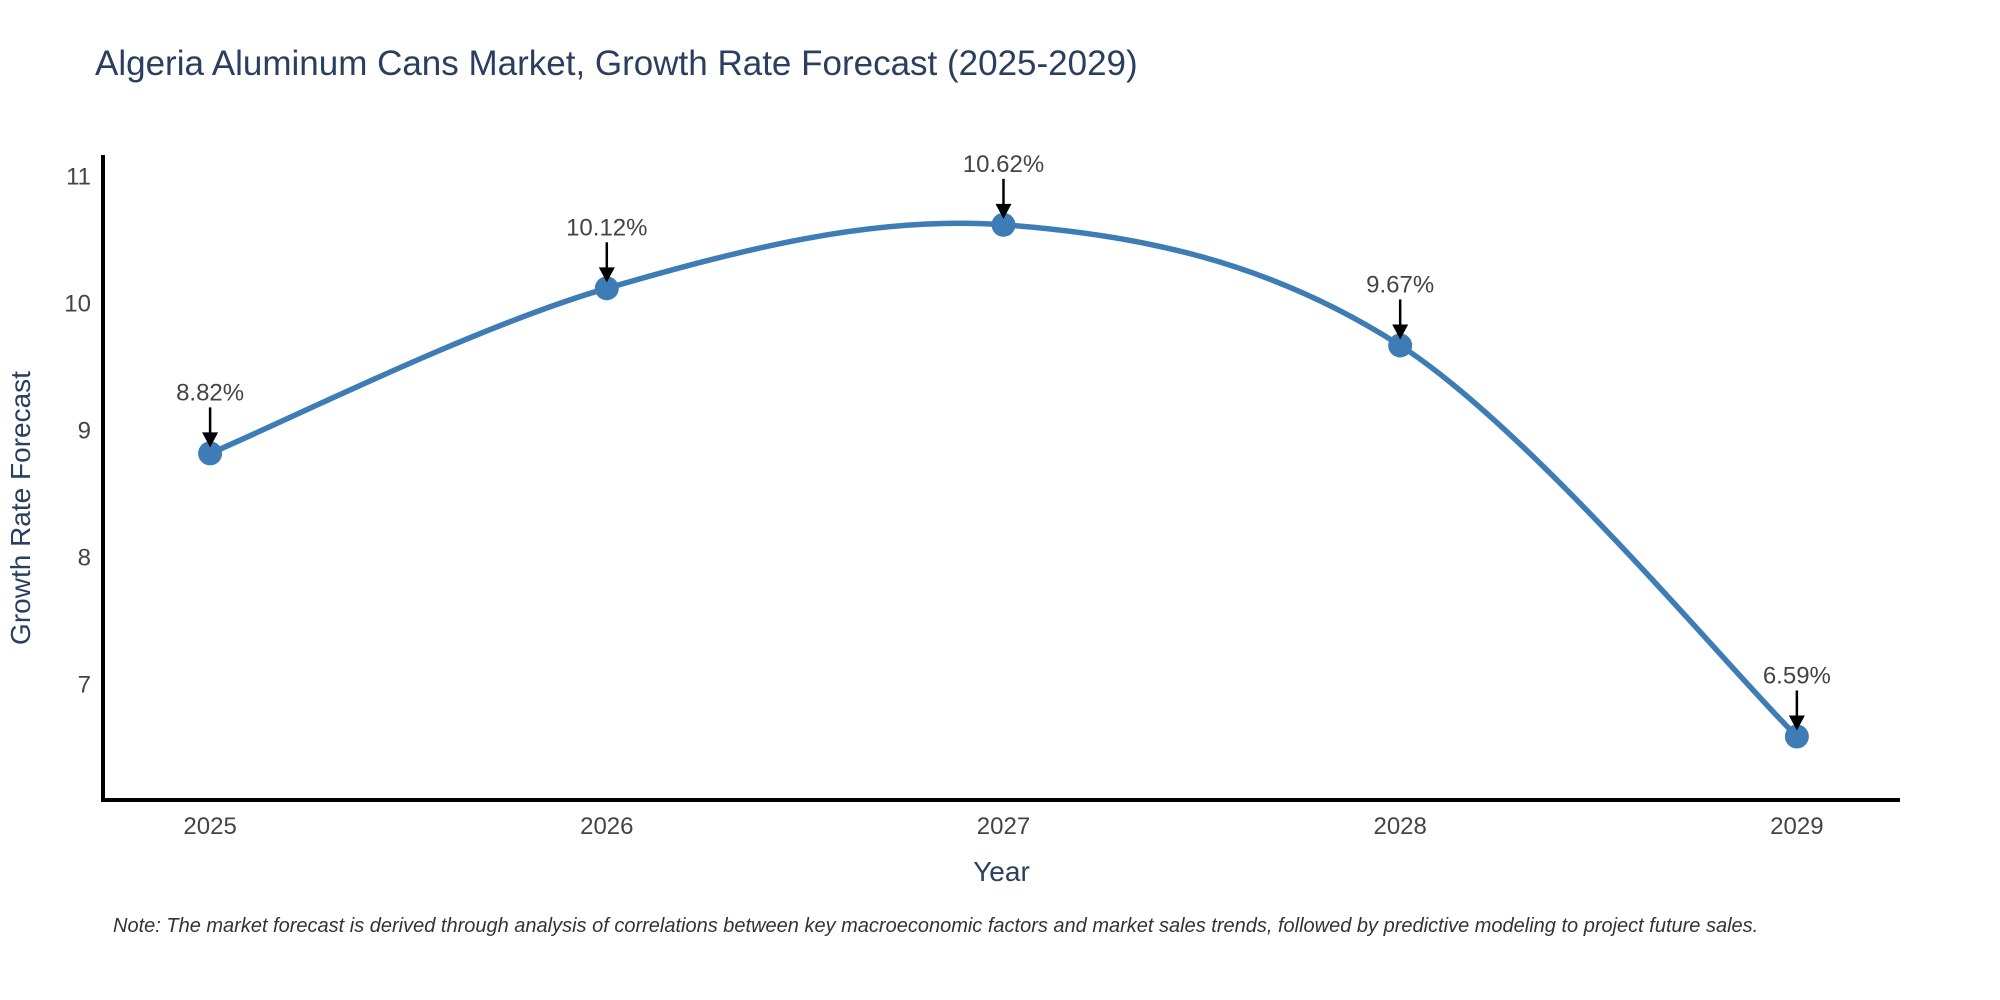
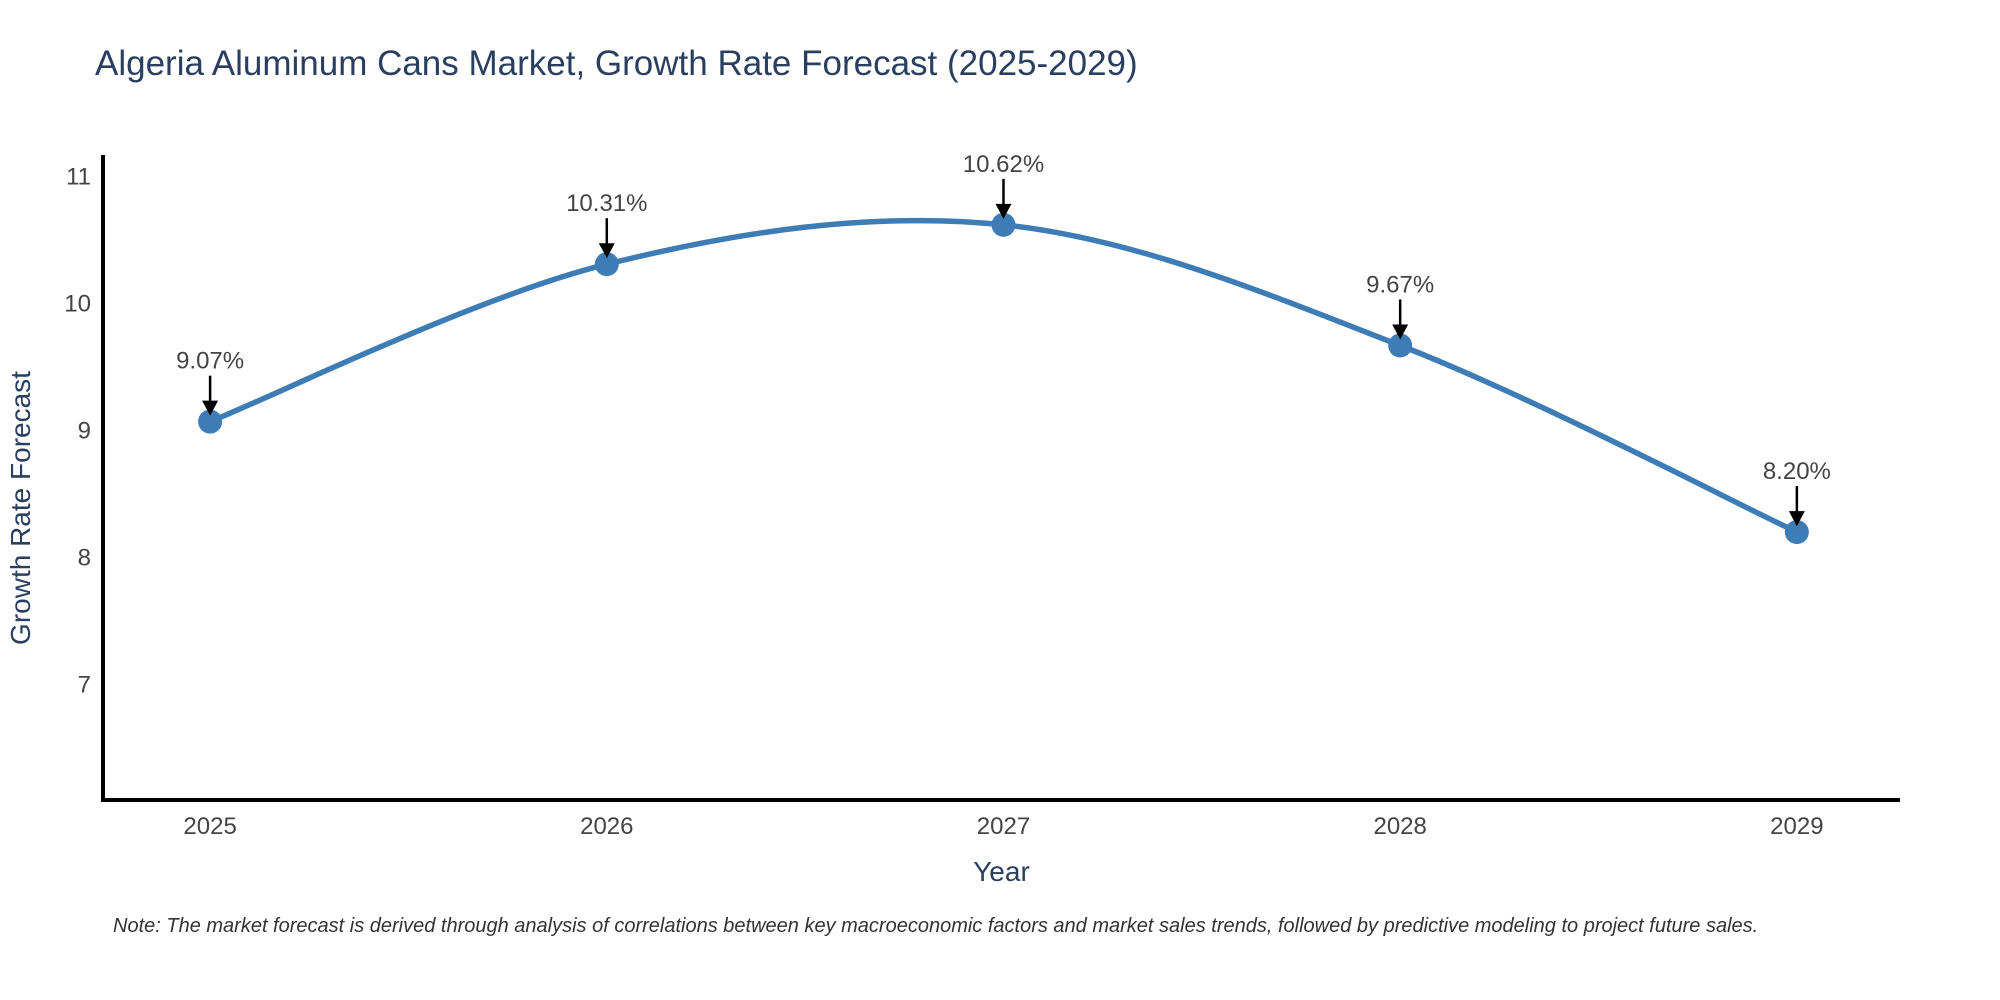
2025: 8.82% -> 9.07%
2026: 10.12% -> 10.31%
2029: 6.59% -> 8.20%
